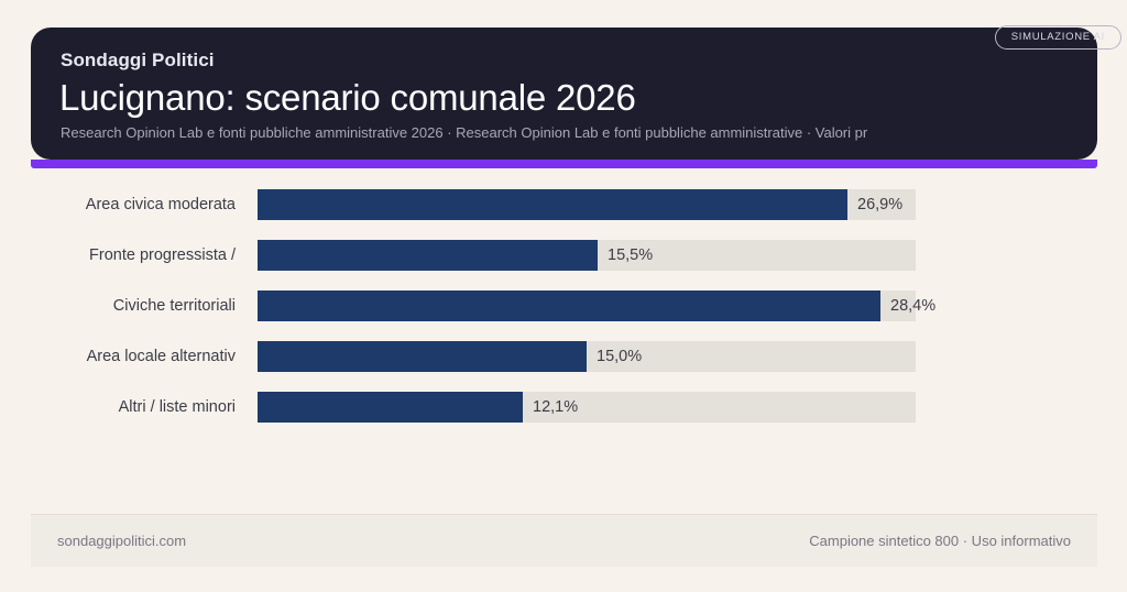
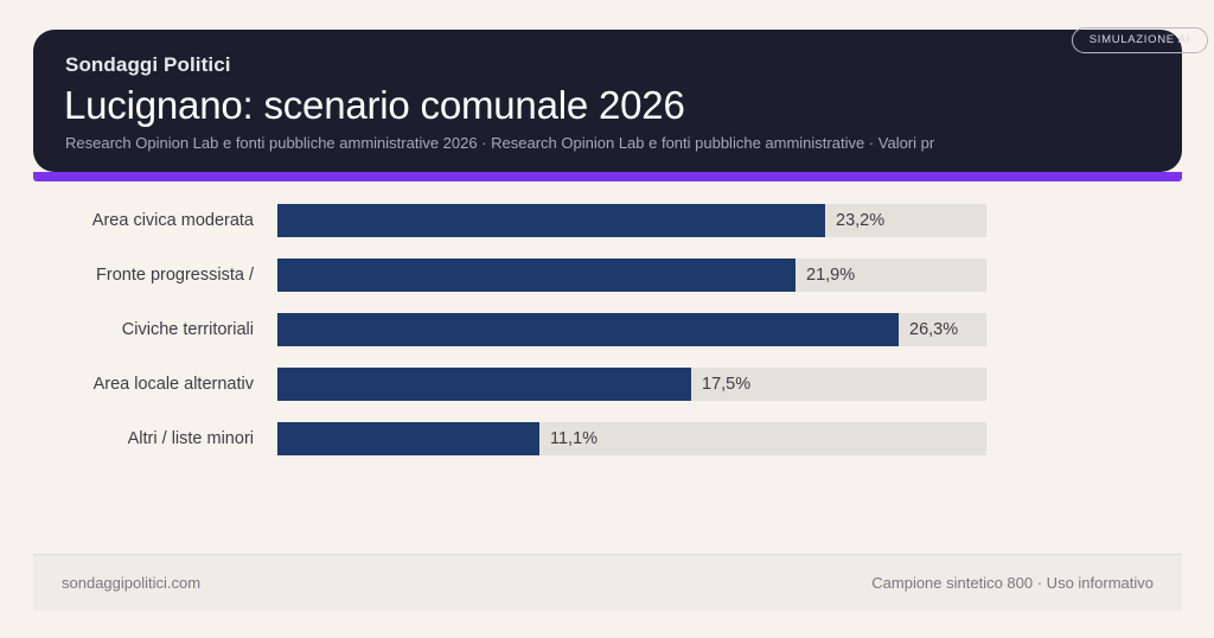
Area civica moderata: 26,9% -> 23,2%
Fronte progressista /: 15,5% -> 21,9%
Civiche territoriali: 28,4% -> 26,3%
Area locale alternativ: 15,0% -> 17,5%
Altri / liste minori: 12,1% -> 11,1%
